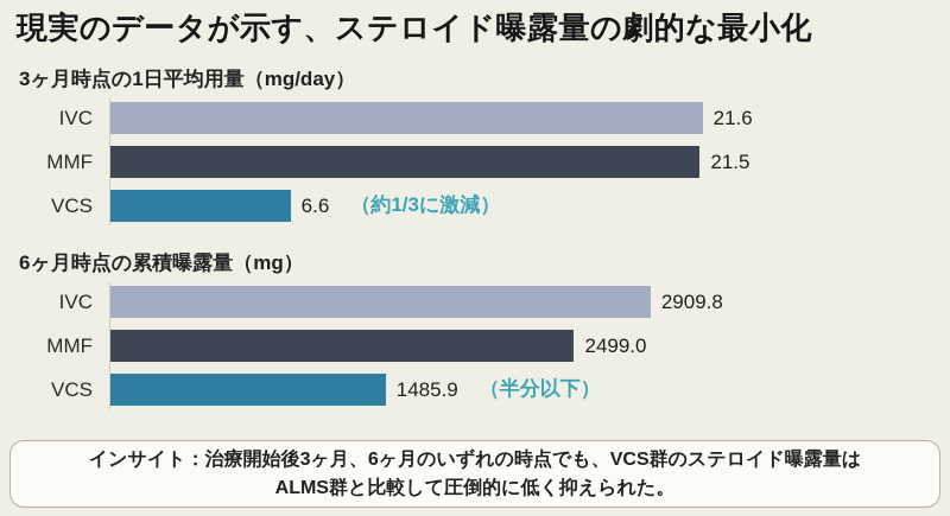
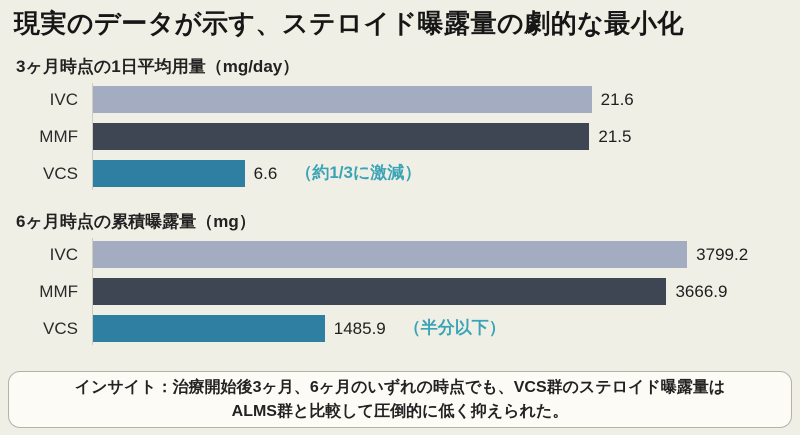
6ヶ月時点の累積曝露量（mg）/IVC: 2909.8 -> 3799.2
6ヶ月時点の累積曝露量（mg）/MMF: 2499.0 -> 3666.9
